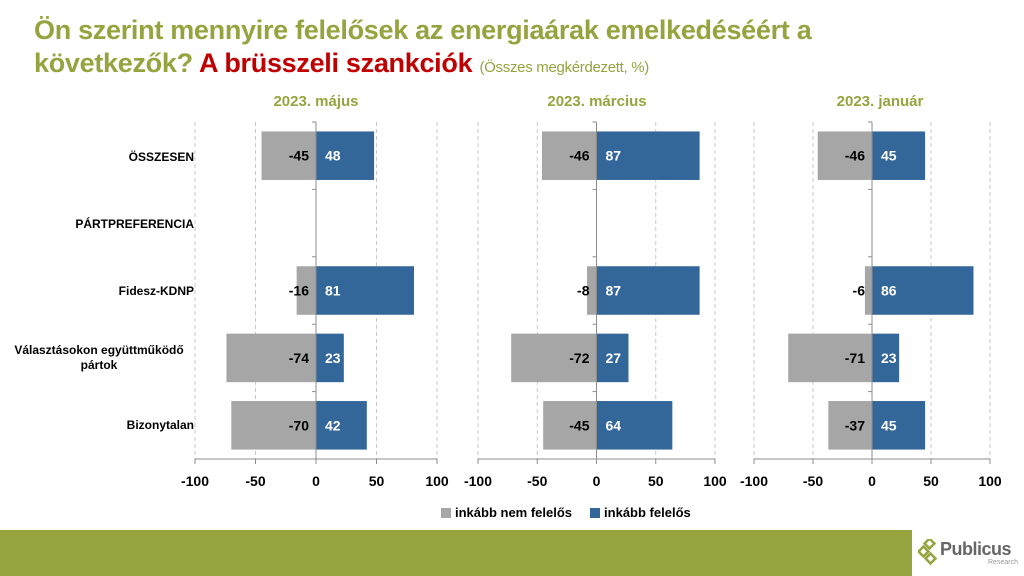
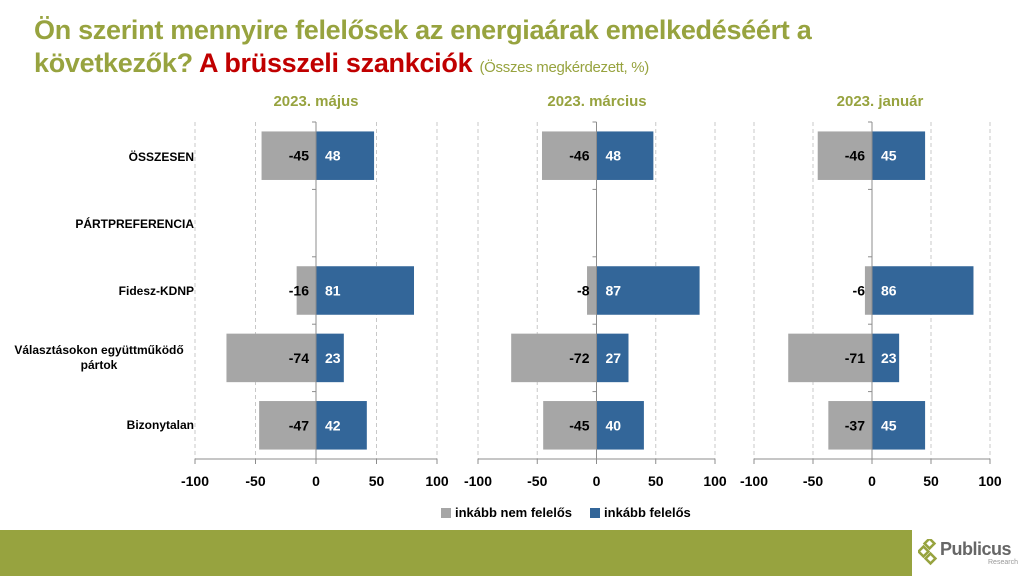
2023. május/inkább nem felelős/Bizonytalan: -70 -> -47
2023. március/inkább felelős/ÖSSZESEN: 87 -> 48
2023. március/inkább felelős/Bizonytalan: 64 -> 40
